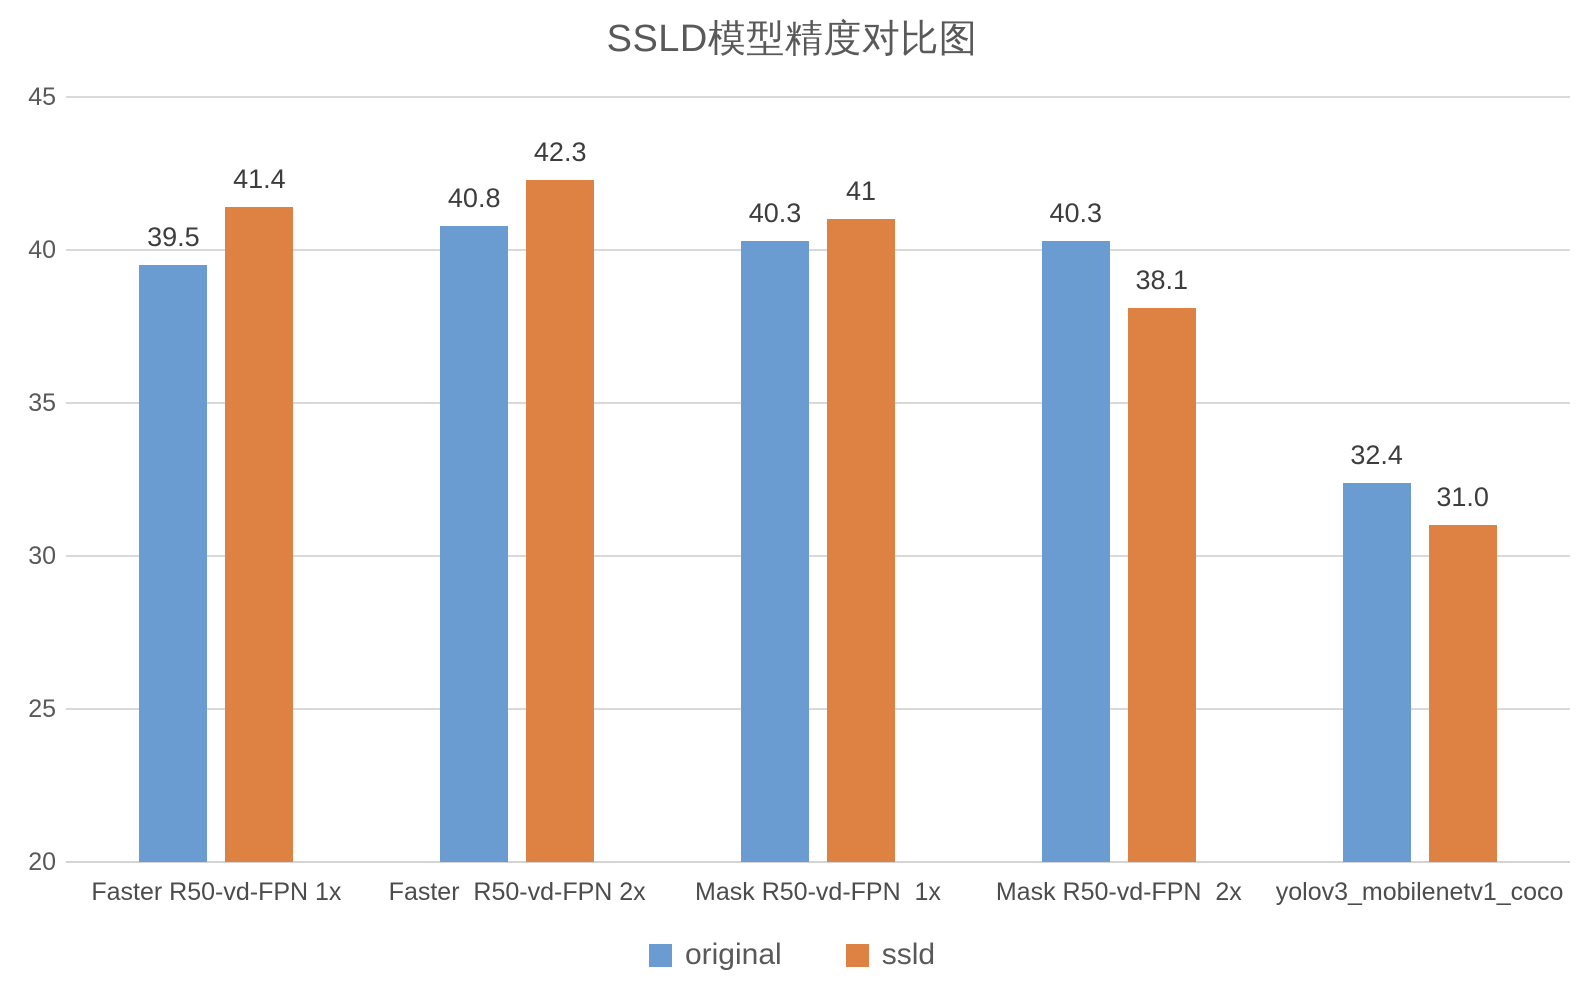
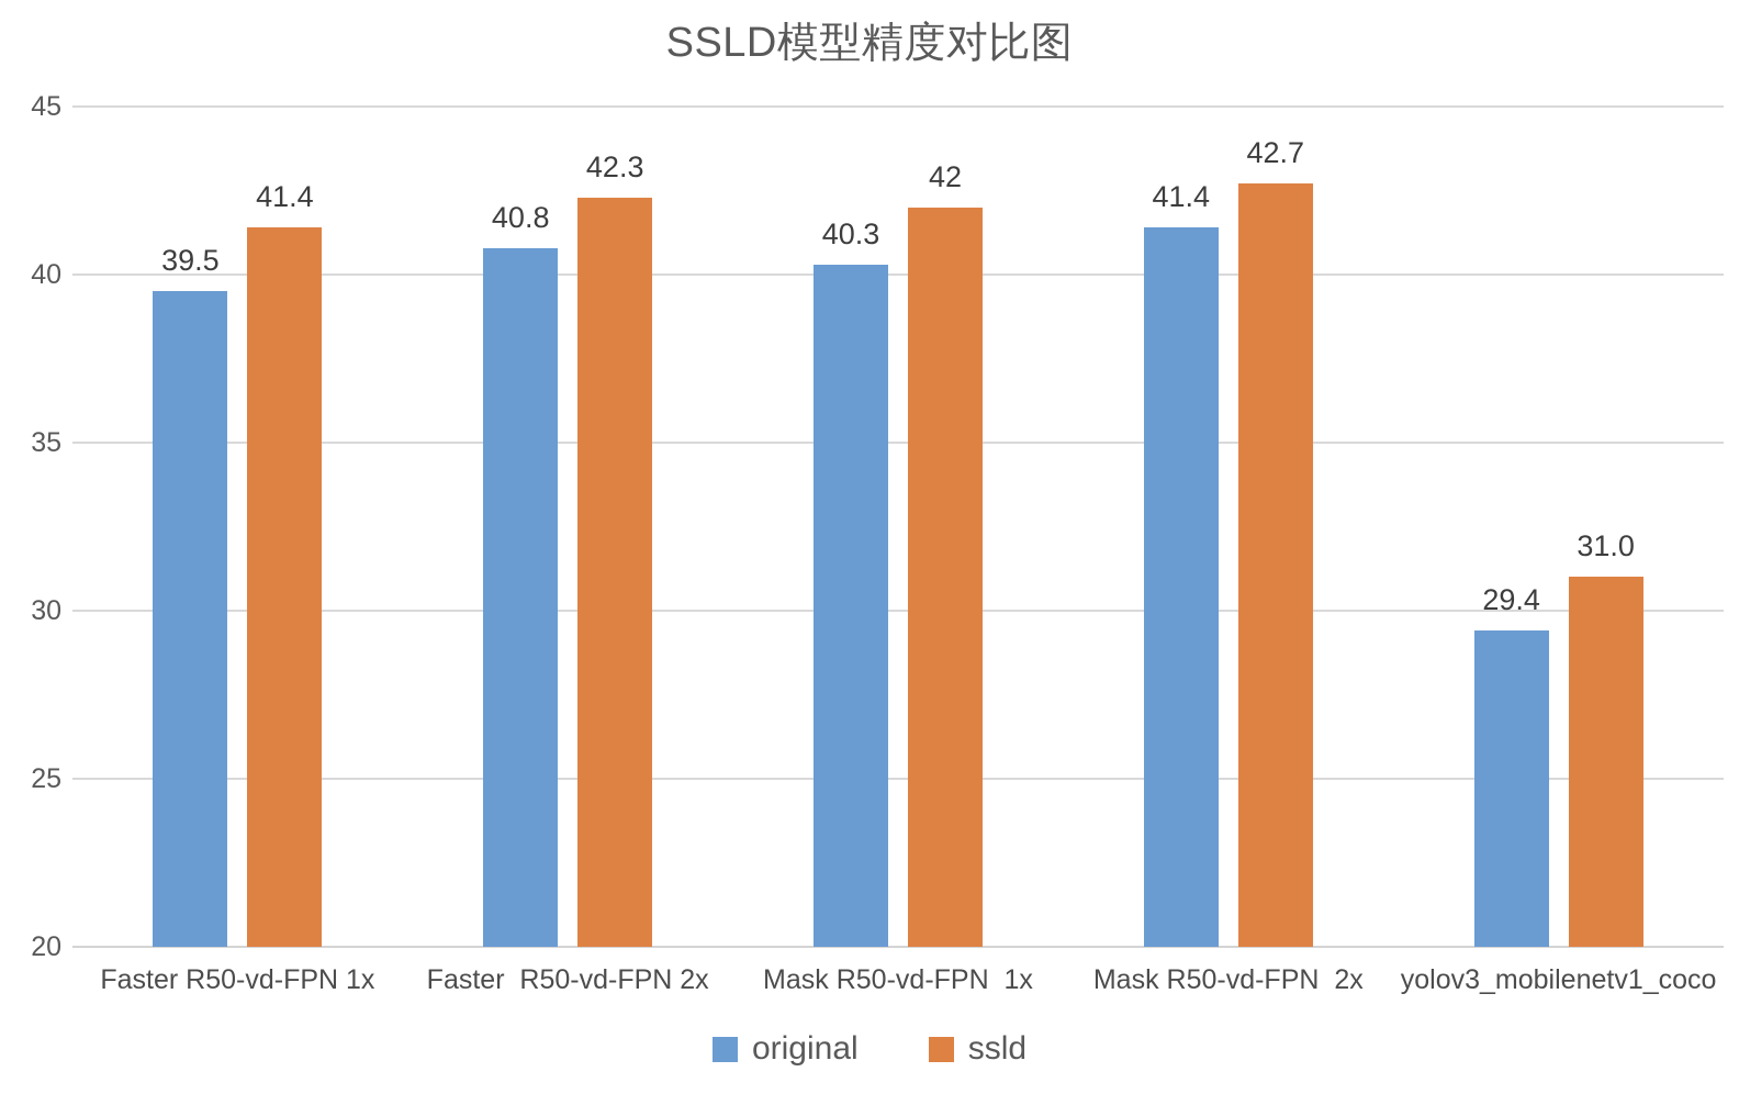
ssld/Mask R50-vd-FPN 1x: 41 -> 42
original/Mask R50-vd-FPN 2x: 40.3 -> 41.4
ssld/Mask R50-vd-FPN 2x: 38.1 -> 42.7
original/yolov3_mobilenetv1_coco: 32.4 -> 29.4
